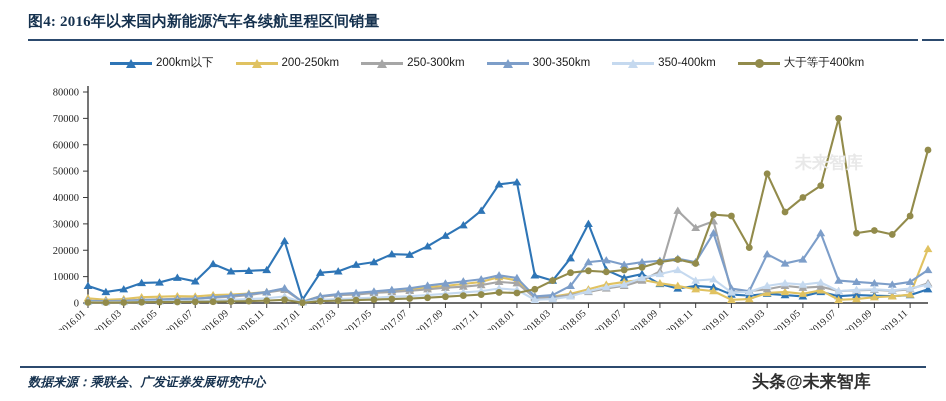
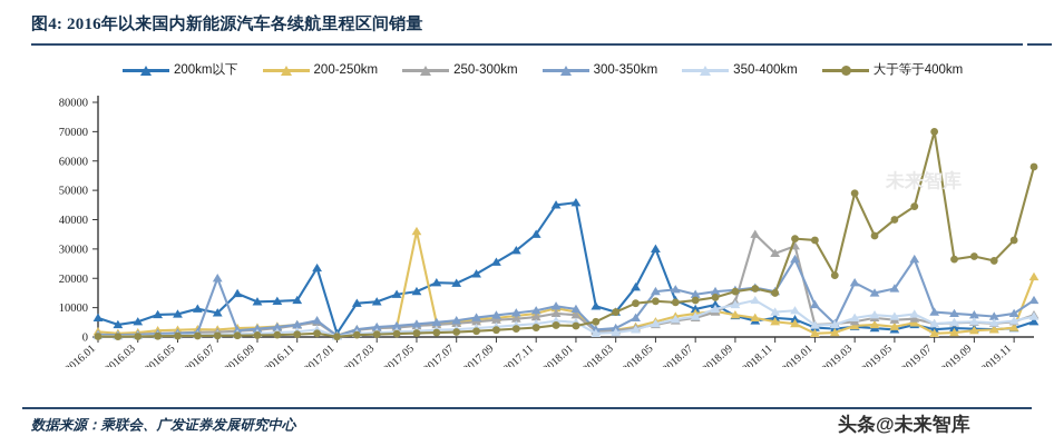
300-350km/2016.07: 2000 -> 20000
200-250km/2017.05: 4000 -> 36000
300-350km/2019.01: 6000 -> 11000
